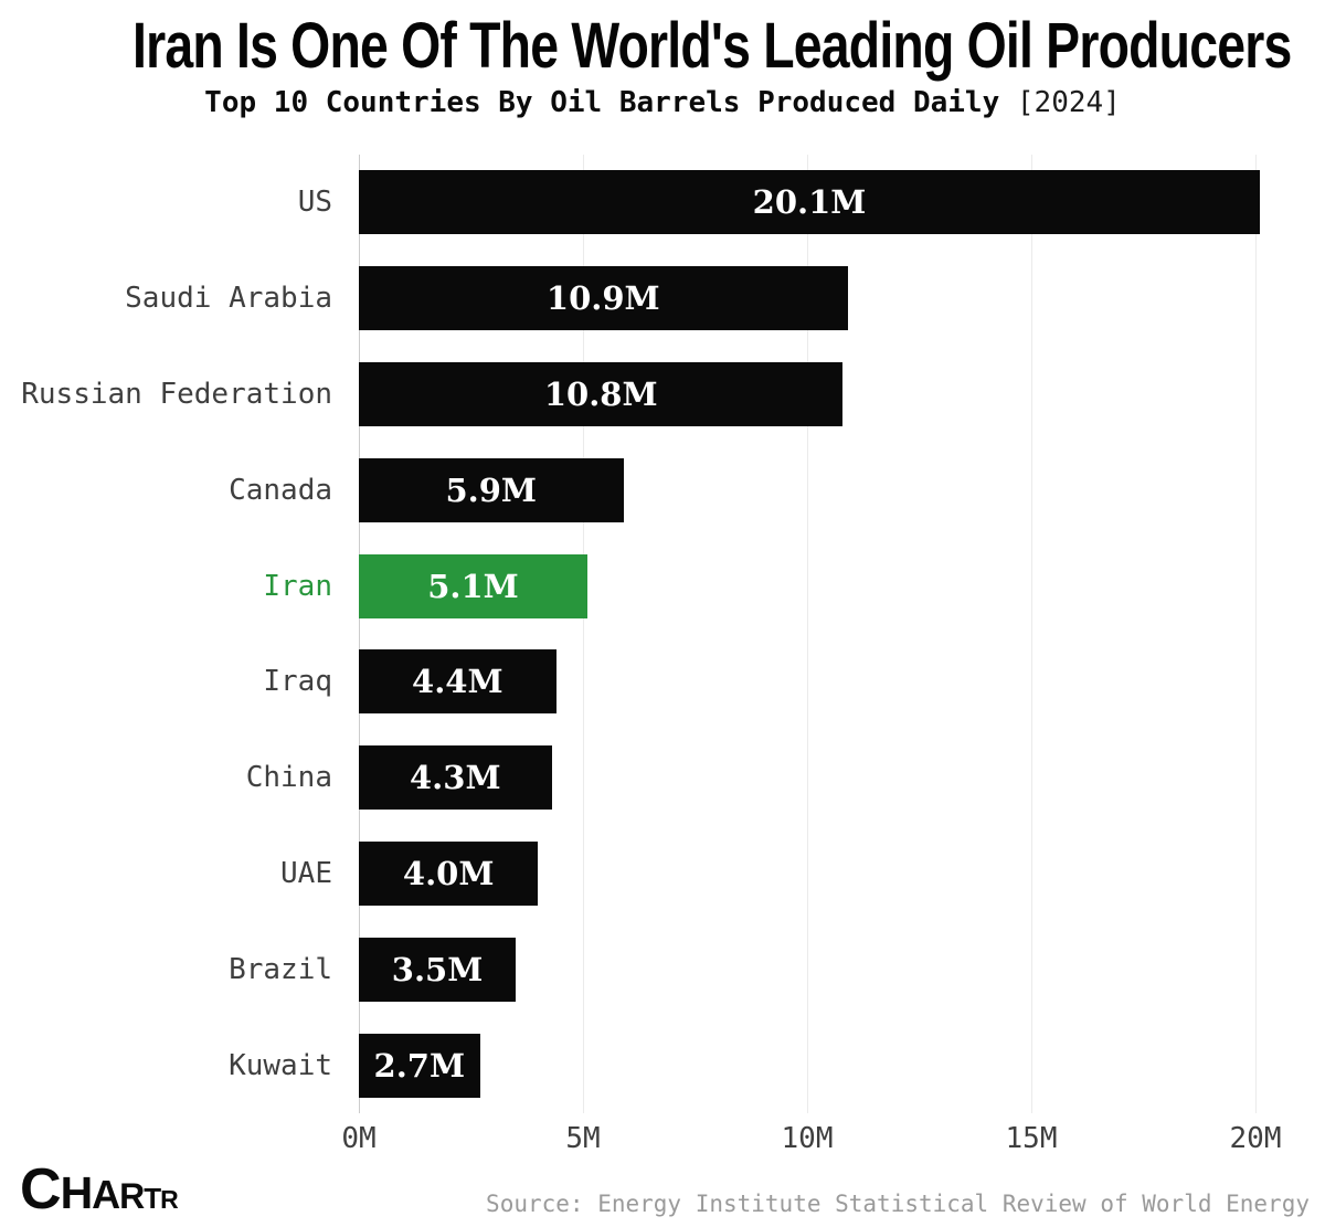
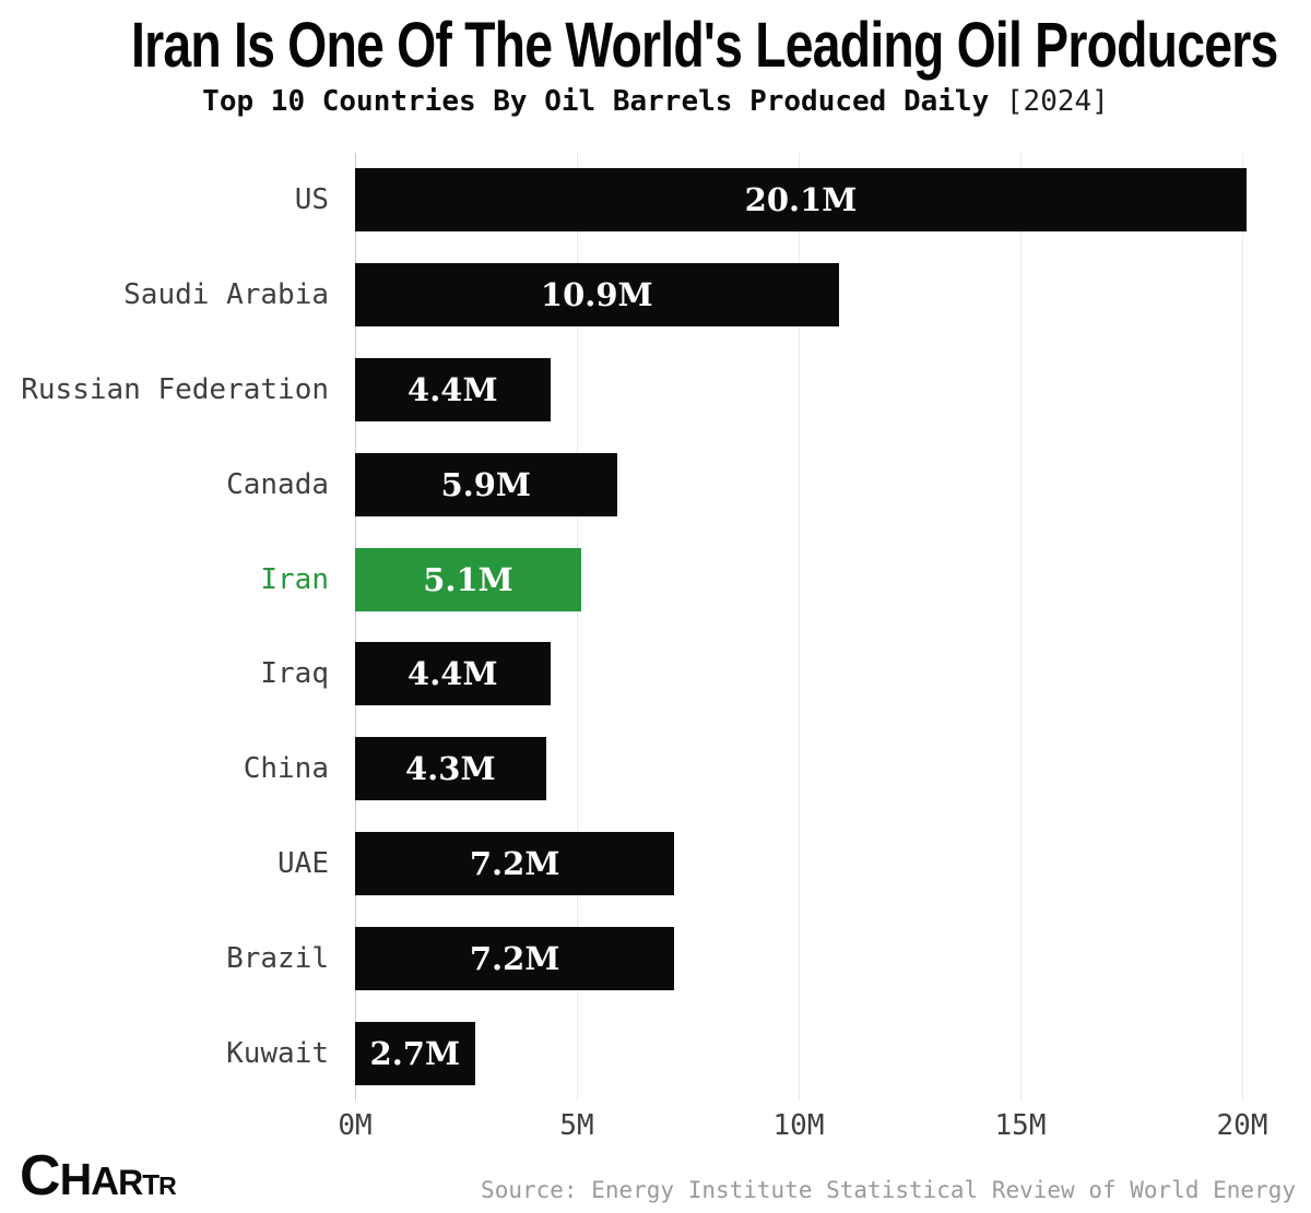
Russian Federation: 10.8M -> 4.4M
UAE: 4.0M -> 7.2M
Brazil: 3.5M -> 7.2M
